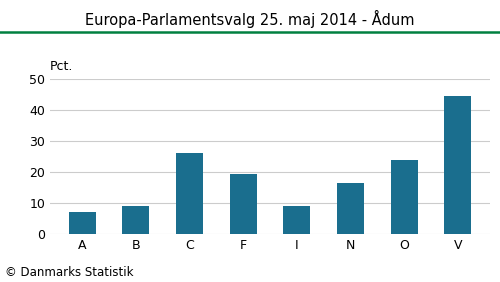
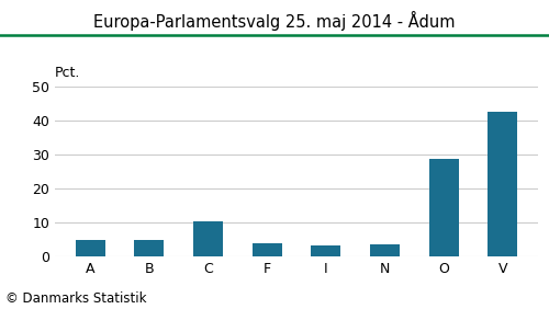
A: 7.0 -> 5.0
B: 9.0 -> 4.8
C: 26.0 -> 10.3
F: 19.5 -> 4.0
I: 9.0 -> 3.2
N: 16.5 -> 3.6
O: 24.0 -> 28.8
V: 44.5 -> 42.5
